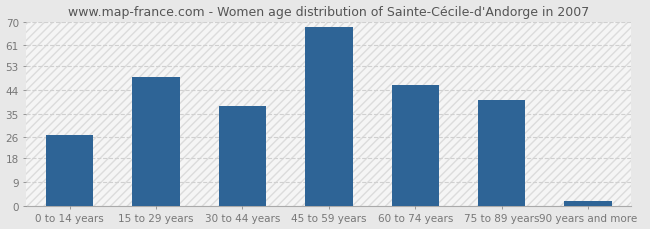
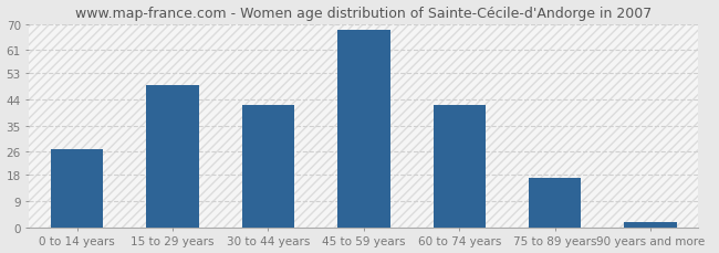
30 to 44 years: 38 -> 42
60 to 74 years: 46 -> 42
75 to 89 years: 40 -> 17
